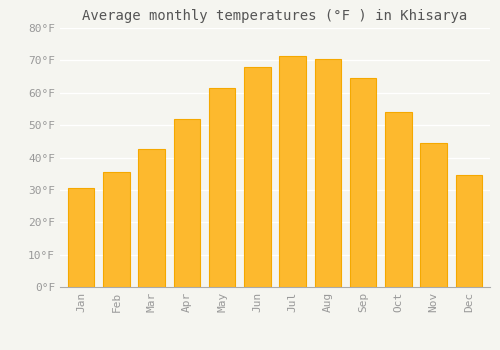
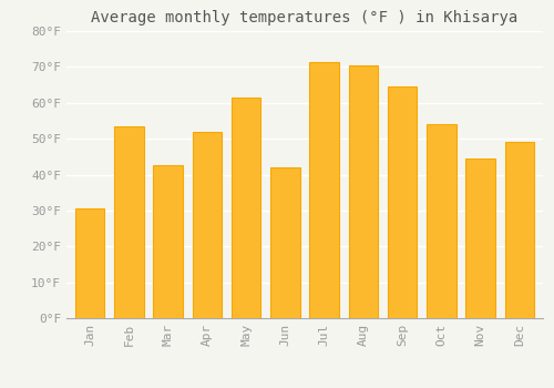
Feb: 35.5°F -> 53.5°F
Jun: 68.0°F -> 42.0°F
Dec: 34.5°F -> 49.0°F
